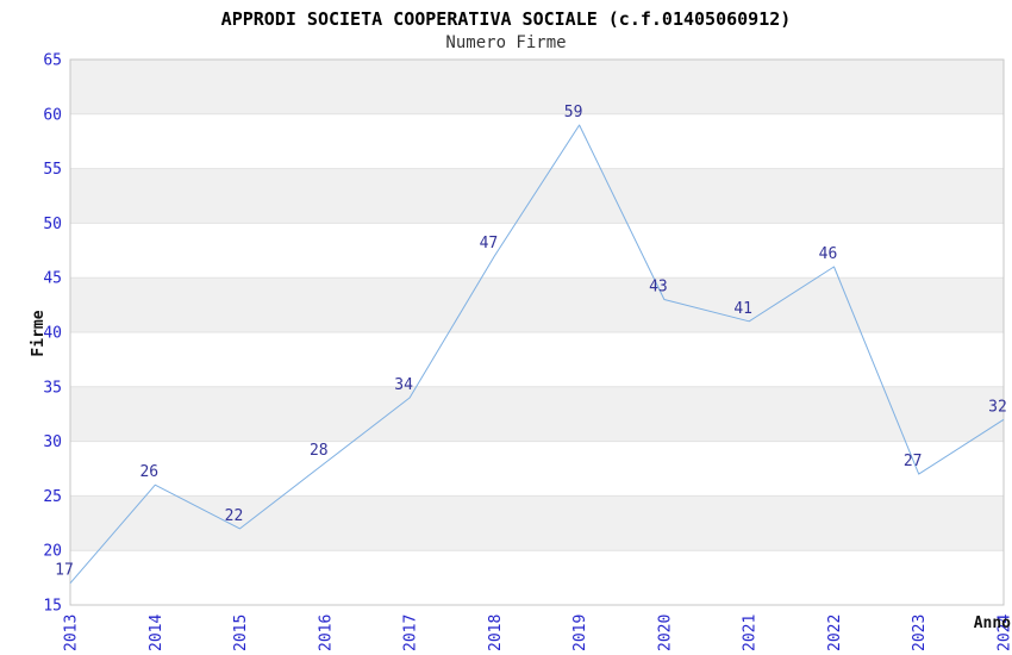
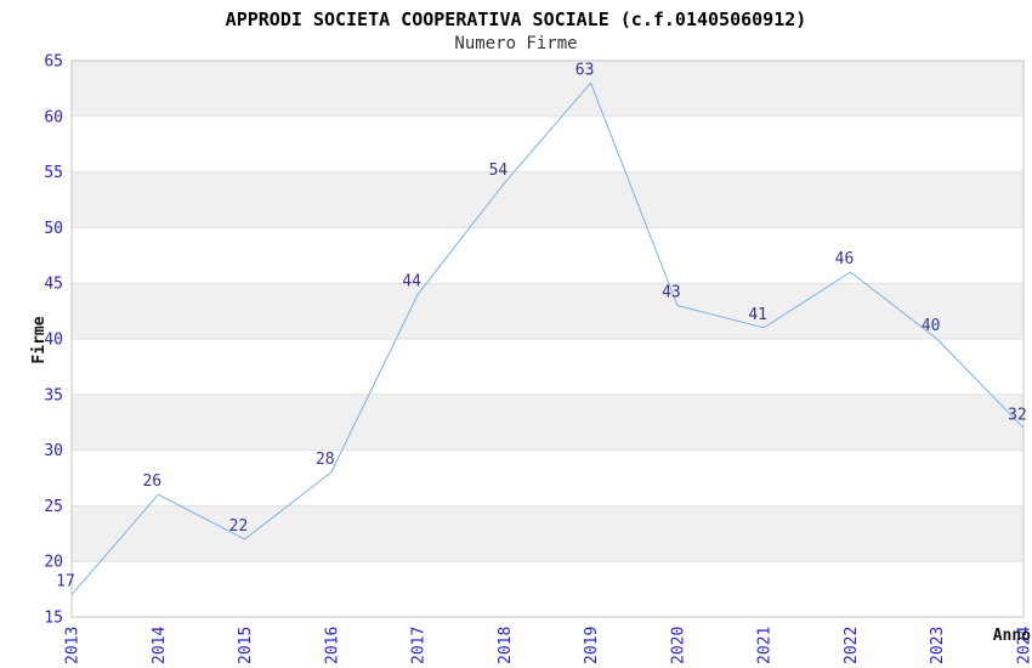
2017: 34 -> 44
2018: 47 -> 54
2019: 59 -> 63
2023: 27 -> 40
